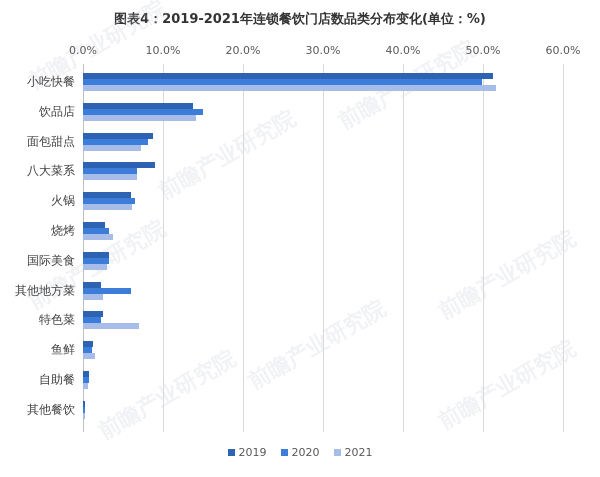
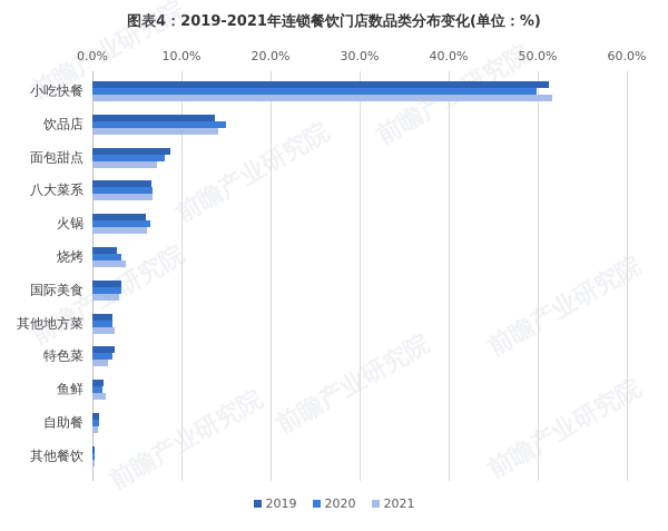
2019/八大菜系: 9% -> 7%
2020/其他地方菜: 6% -> 2%
2021/特色菜: 7% -> 2%
